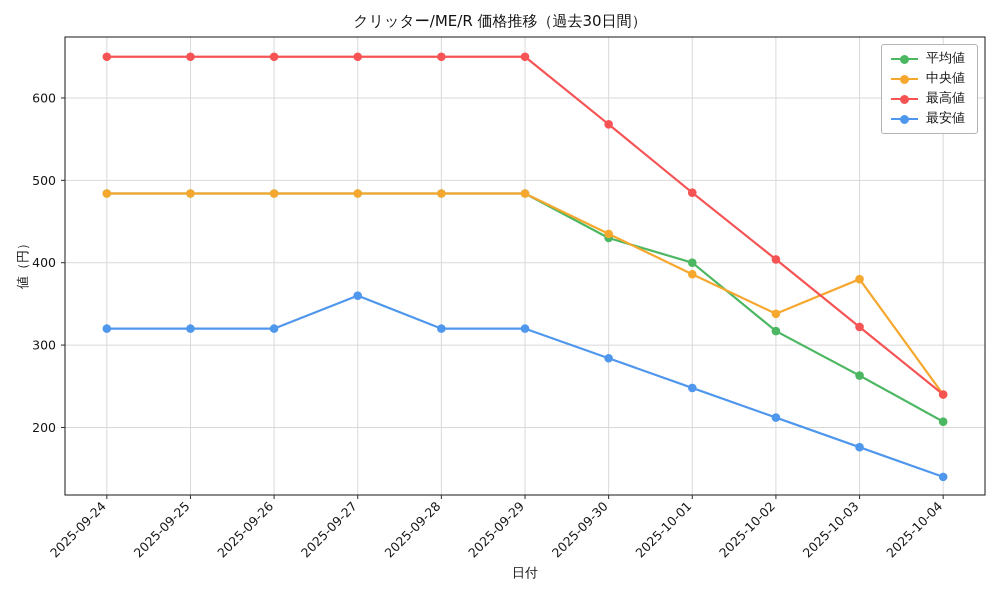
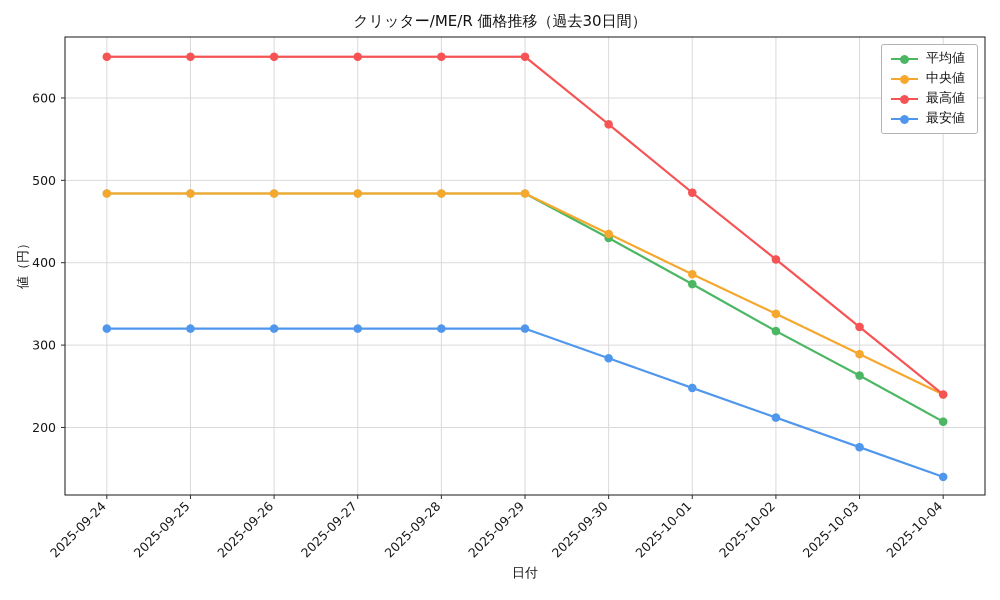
最安値/2025-09-27: 360 -> 320
平均値/2025-10-01: 400 -> 370
中央値/2025-10-03: 380 -> 290
